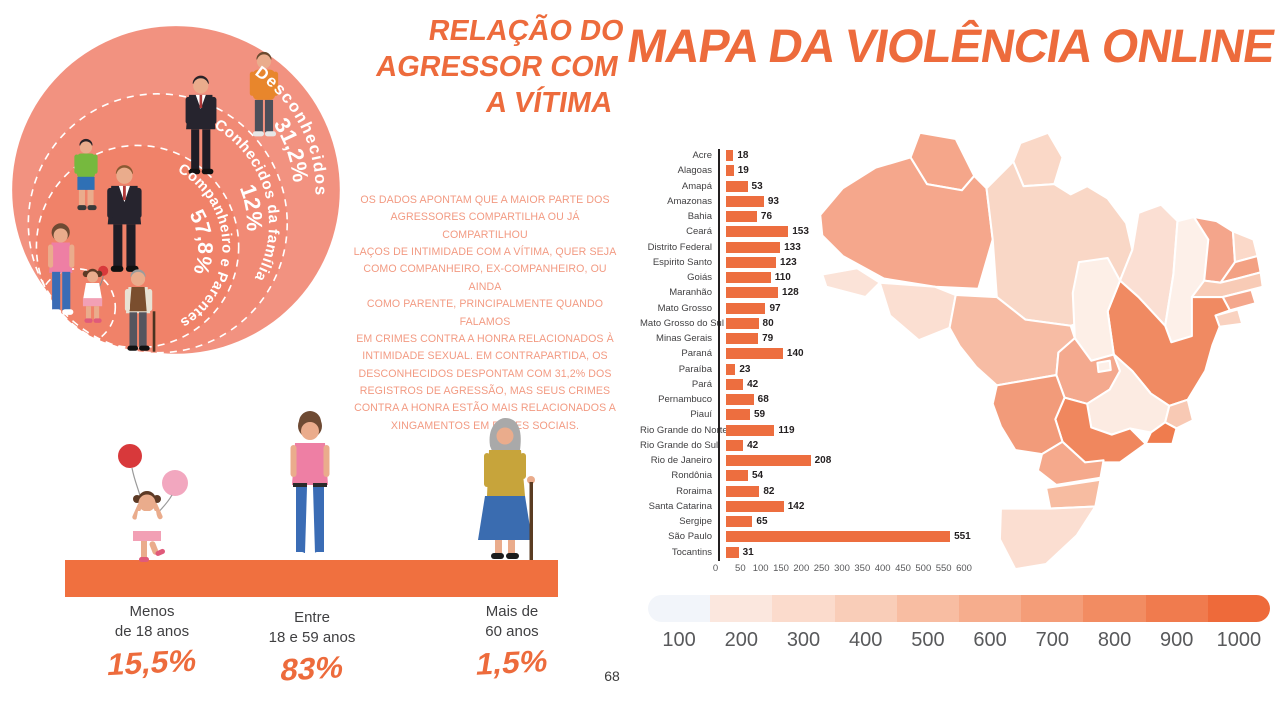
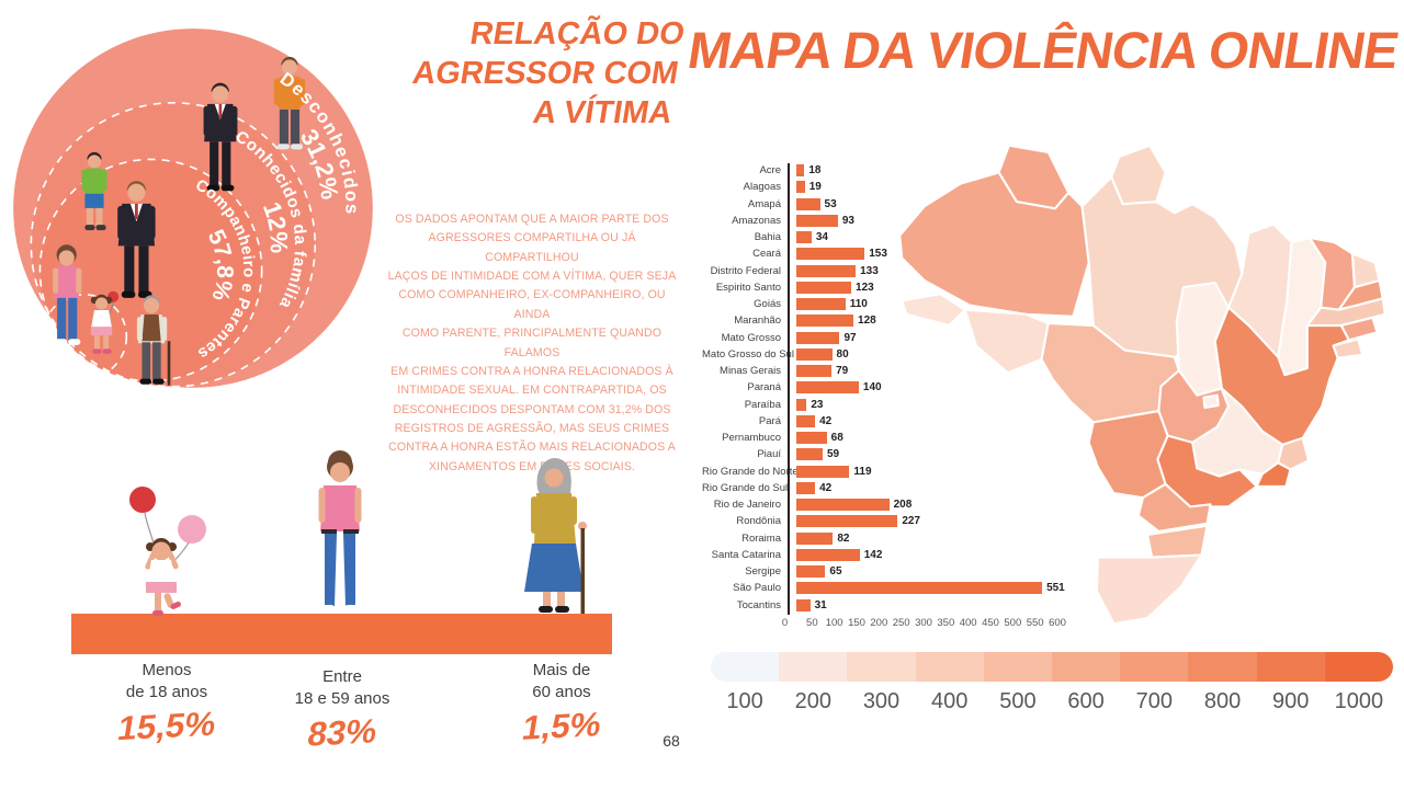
Bahia: 76 -> 34
Rondônia: 54 -> 227
